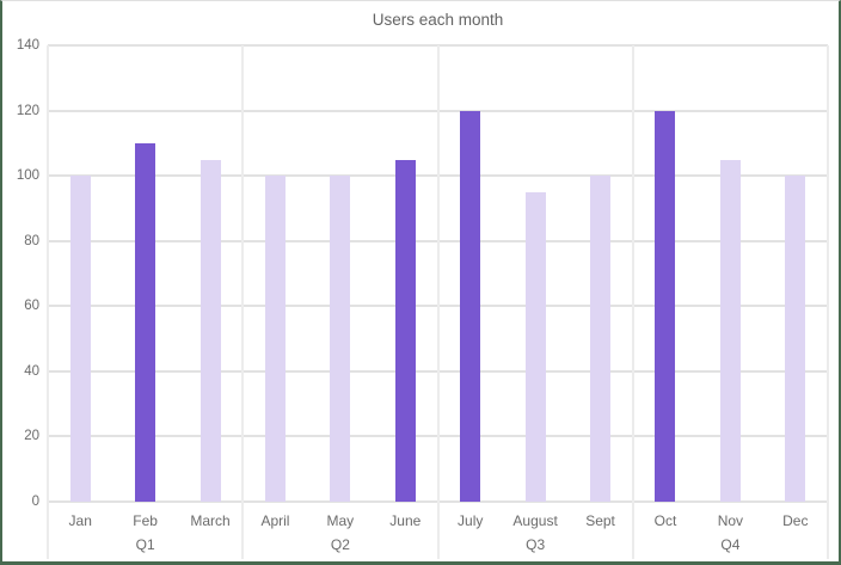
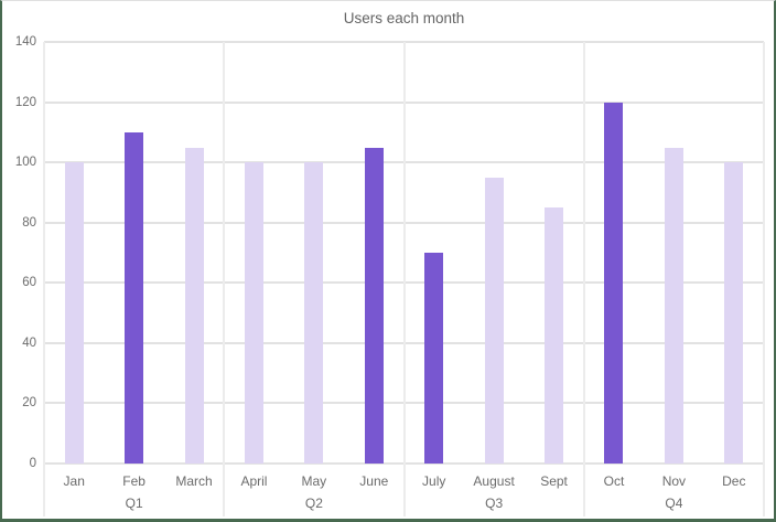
July: 120 -> 70
Sept: 100 -> 85
